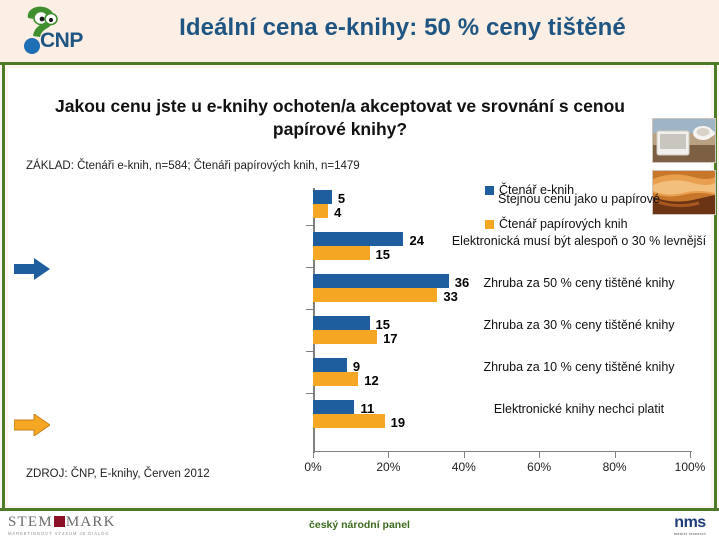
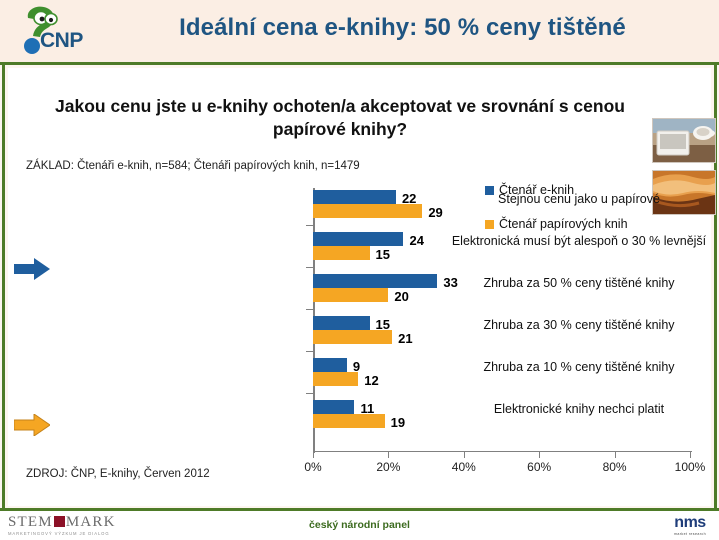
Čtenář e-knih/Stejnou cenu jako u papírové: 5 -> 22
Čtenář papírových knih/Stejnou cenu jako u papírové: 4 -> 29
Čtenář e-knih/Zhruba za 50 % ceny tištěné knihy: 36 -> 33
Čtenář papírových knih/Zhruba za 50 % ceny tištěné knihy: 33 -> 20
Čtenář papírových knih/Zhruba za 30 % ceny tištěné knihy: 17 -> 21
